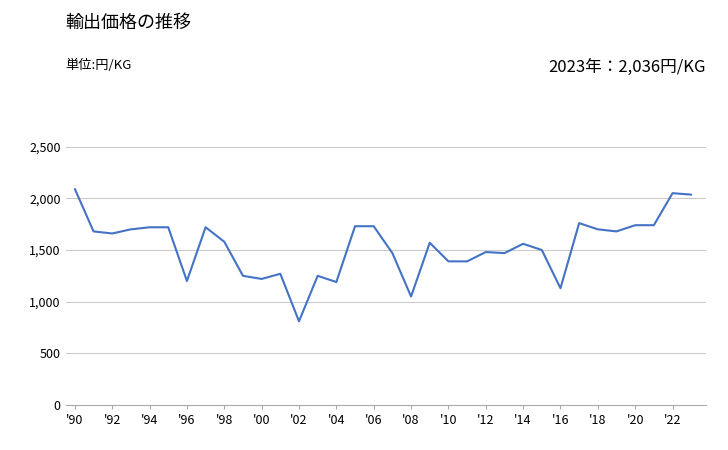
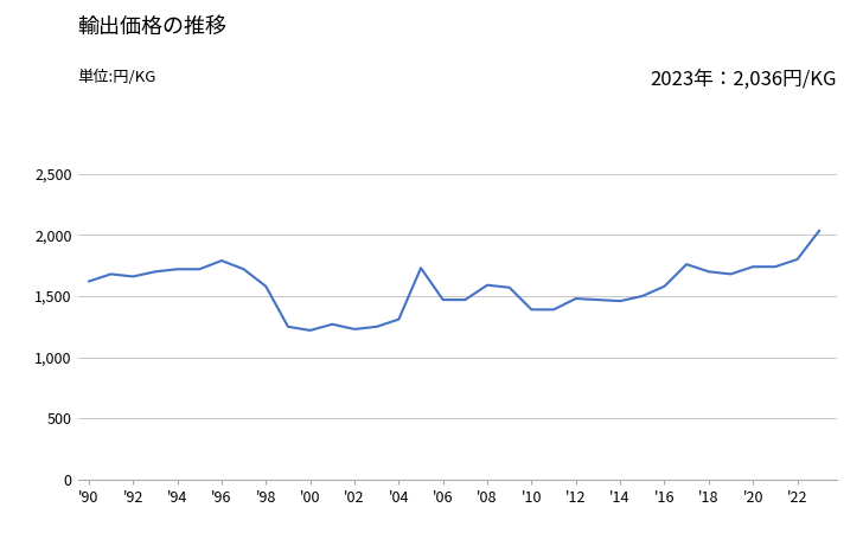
'90: 2,090 -> 1,620
'96: 1,200 -> 1,790
'02: 810 -> 1,230
'04: 1,190 -> 1,310
'06: 1,730 -> 1,470
'08: 1,050 -> 1,590
'14: 1,560 -> 1,460
'16: 1,130 -> 1,580
'22: 2,050 -> 1,800
